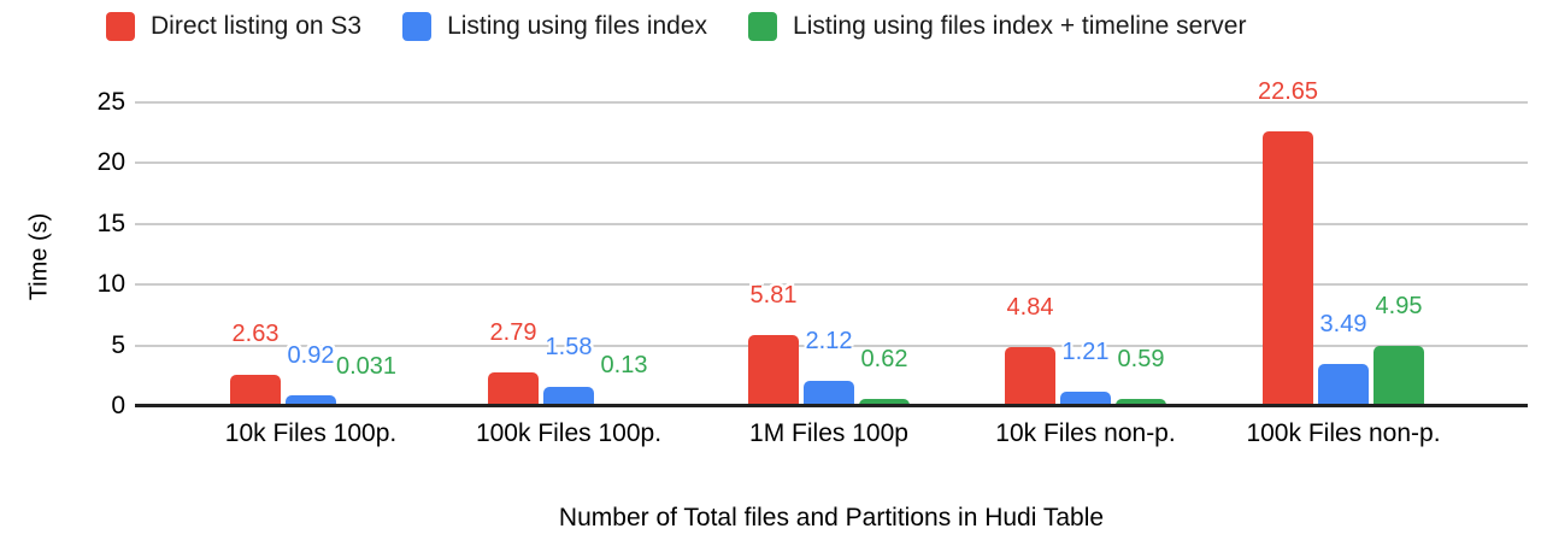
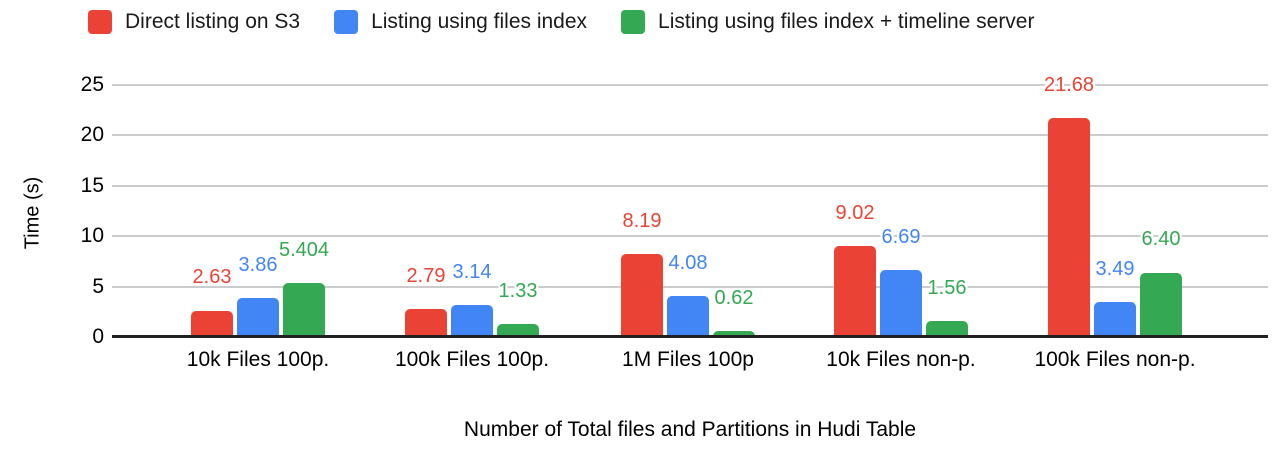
Listing using files index/10k Files 100p.: 0.92 -> 3.86
Listing using files index + timeline server/10k Files 100p.: 0.031 -> 5.404
Listing using files index/100k Files 100p.: 1.58 -> 3.14
Listing using files index + timeline server/100k Files 100p.: 0.13 -> 1.33
Direct listing on S3/1M Files 100p: 5.81 -> 8.19
Listing using files index/1M Files 100p: 2.12 -> 4.08
Direct listing on S3/10k Files non-p.: 4.84 -> 9.02
Listing using files index/10k Files non-p.: 1.21 -> 6.69
Listing using files index + timeline server/10k Files non-p.: 0.59 -> 1.56
Direct listing on S3/100k Files non-p.: 22.65 -> 21.68
Listing using files index + timeline server/100k Files non-p.: 4.95 -> 6.40
